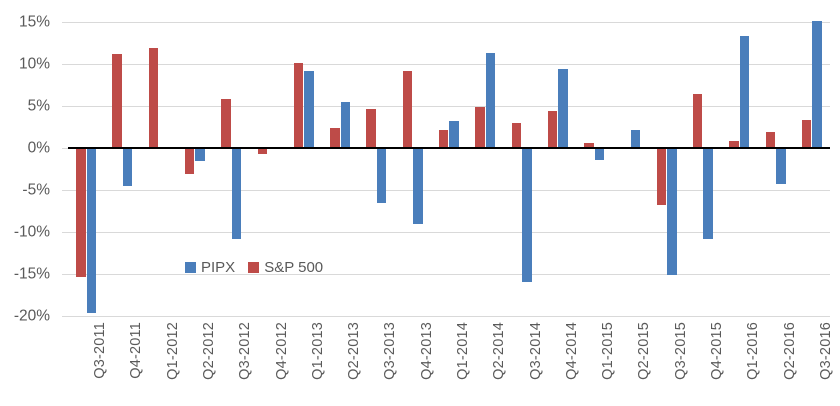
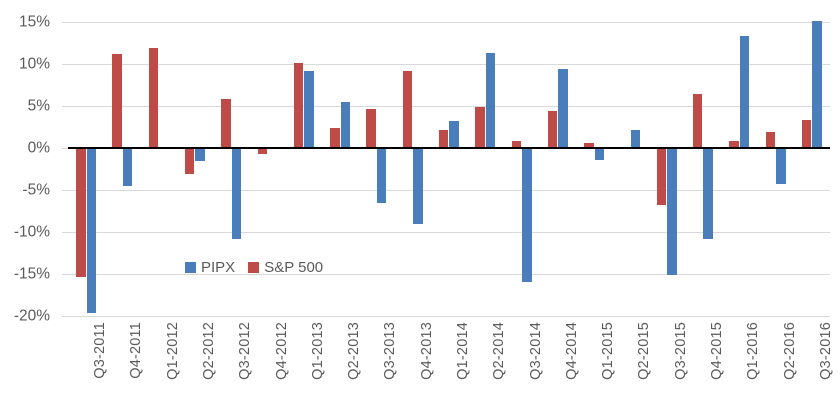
S&P 500/Q3-2014: 3% -> 1%
